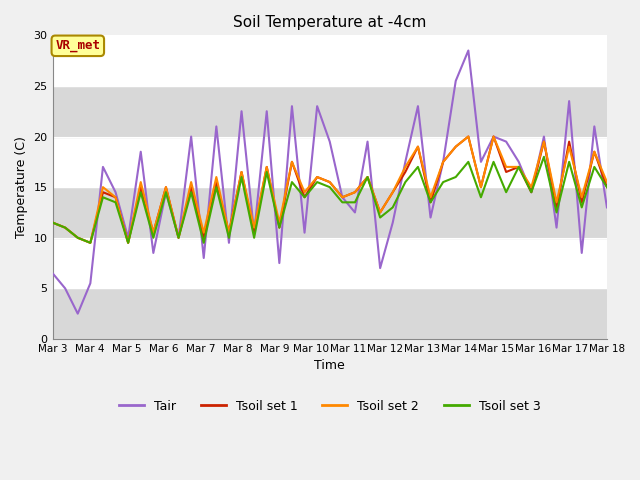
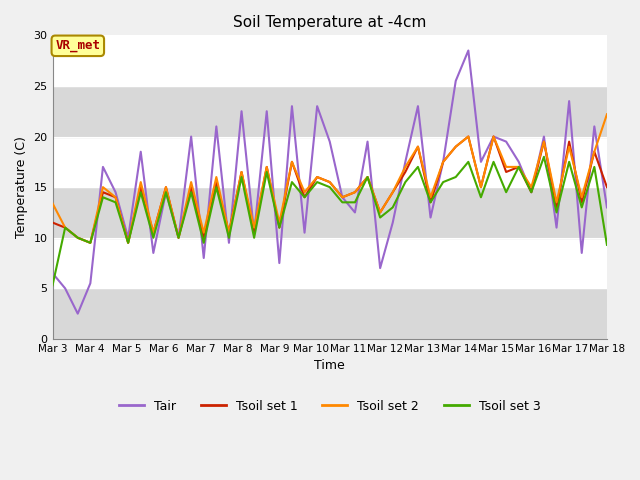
Tsoil set 2/Mar 3: 11.5 -> 13.4
Tsoil set 3/Mar 3: 11.5 -> 5.3
Tsoil set 2/Mar 18: 15.5 -> 22.2
Tsoil set 3/Mar 18: 15.0 -> 9.3
